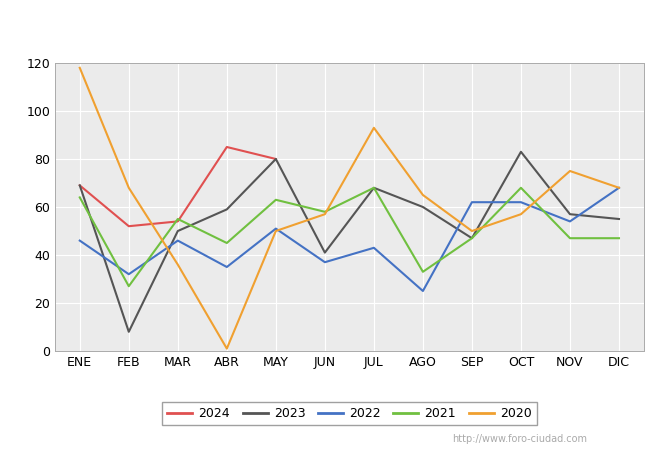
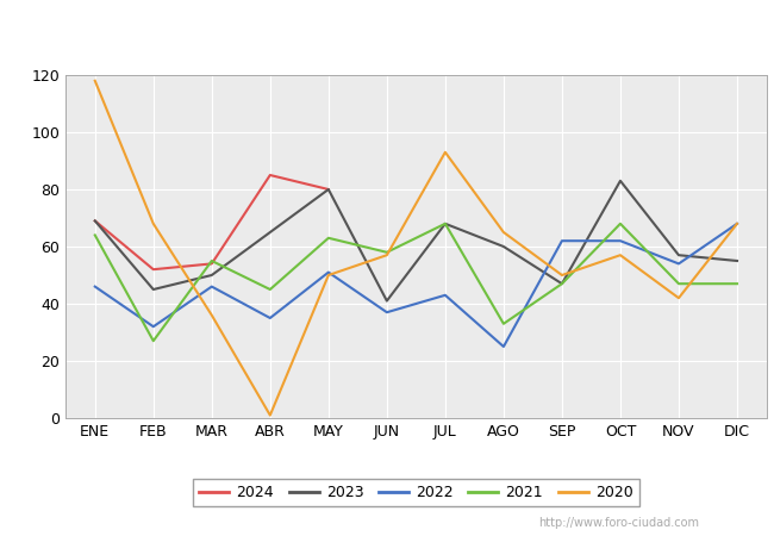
2023/FEB: 8 -> 45
2023/ABR: 59 -> 65
2020/NOV: 75 -> 42
